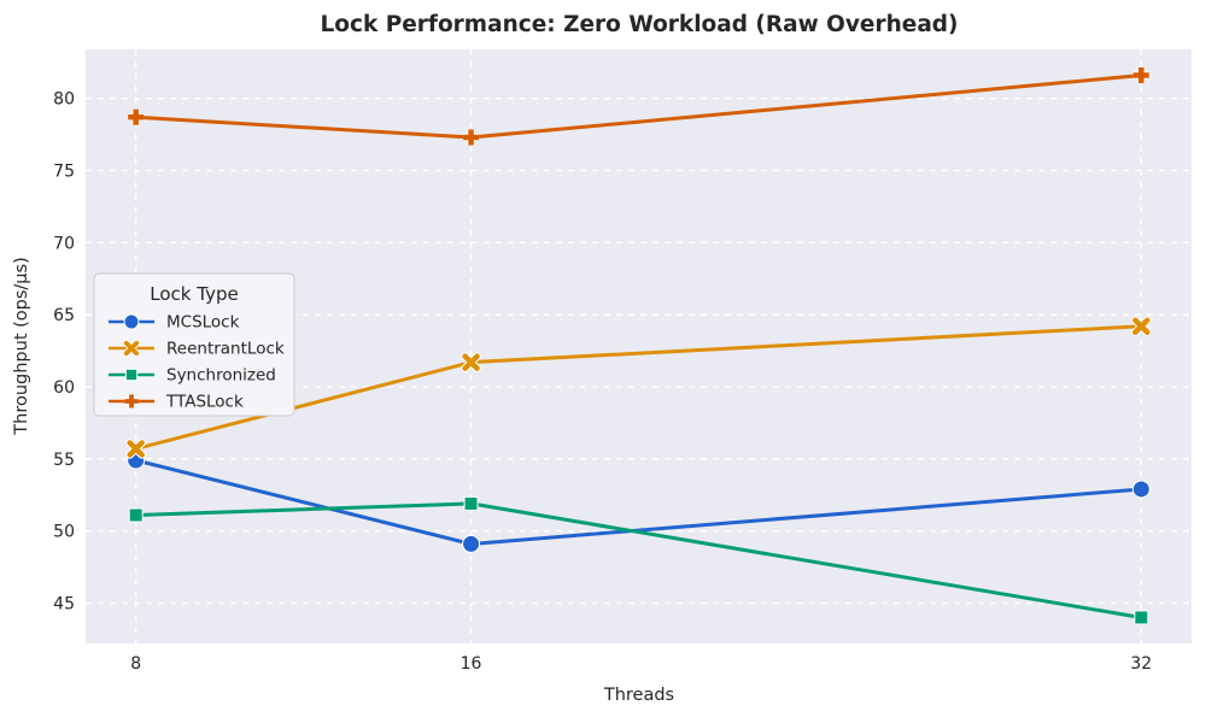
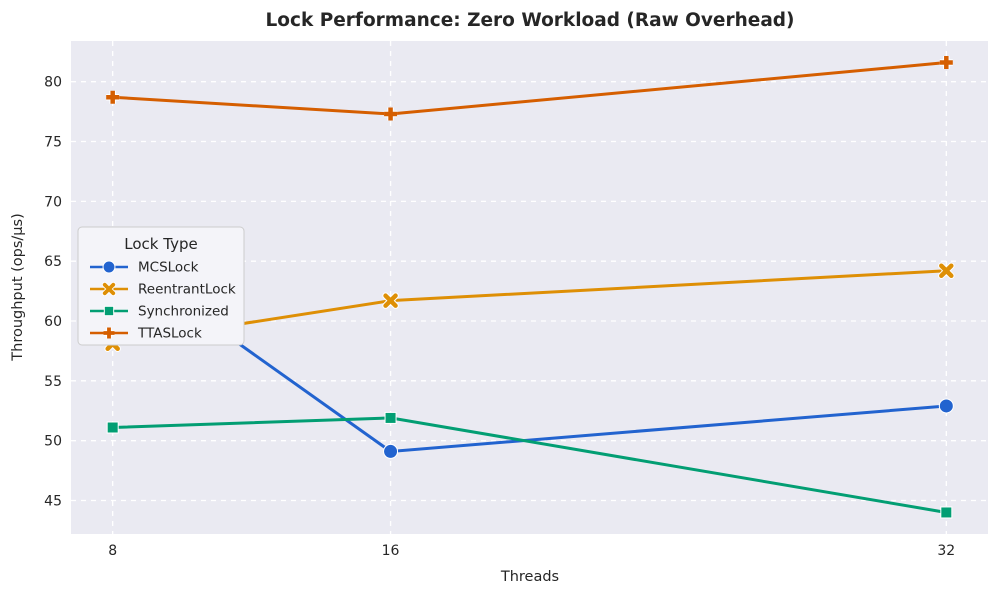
MCSLock/8: 54.9 -> 65.6
ReentrantLock/8: 55.7 -> 58.1
